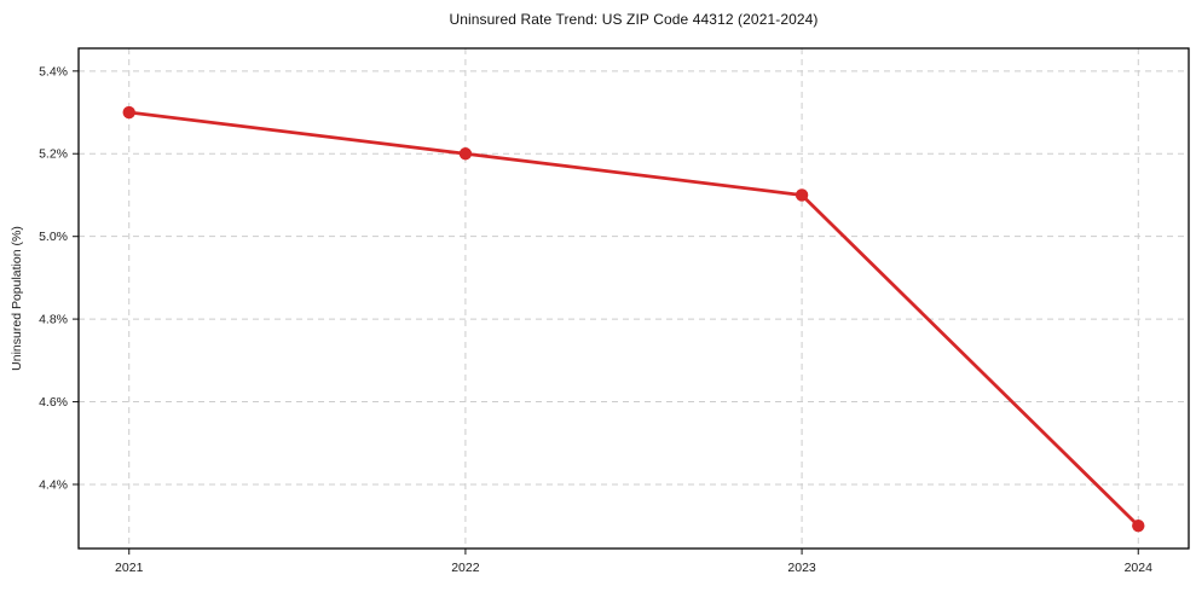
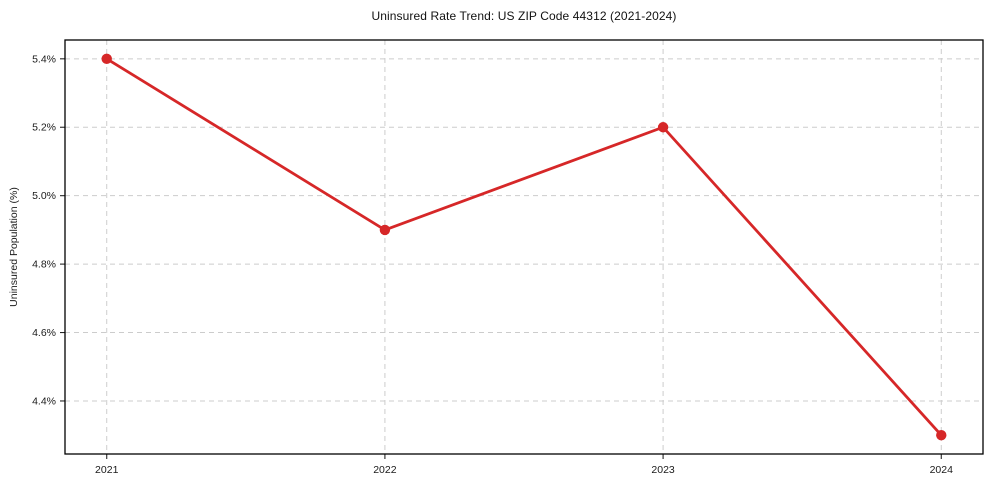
2021: 5.3% -> 5.4%
2022: 5.2% -> 4.9%
2023: 5.1% -> 5.2%
